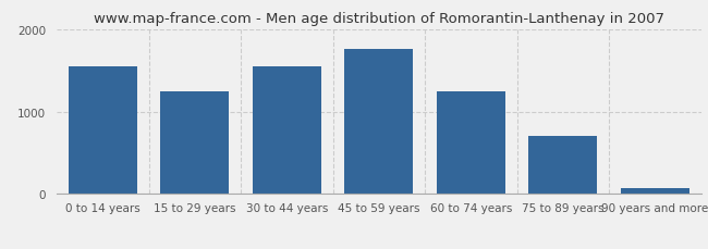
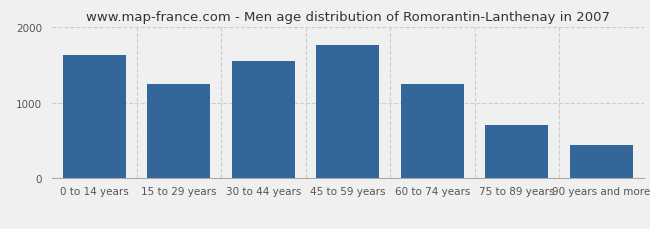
0 to 14 years: 1550 -> 1620
90 years and more: 80 -> 440
